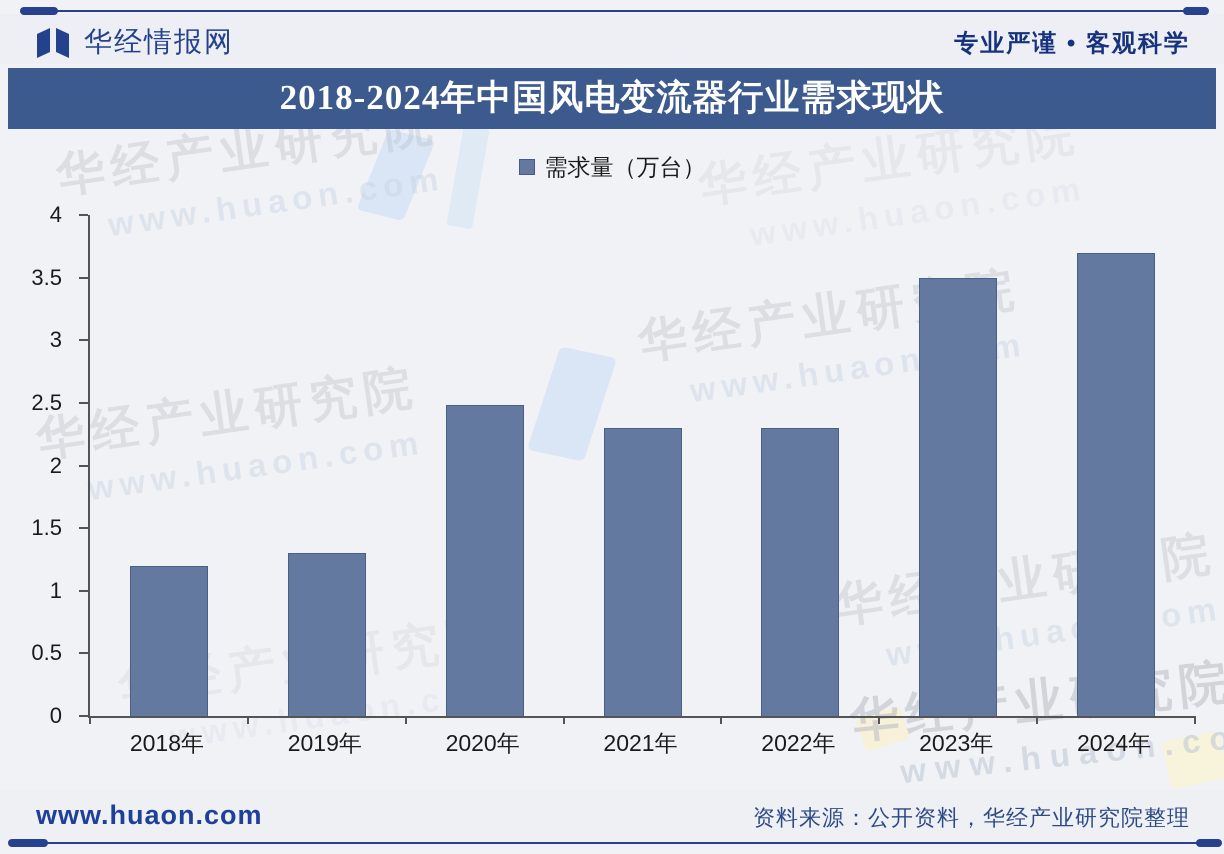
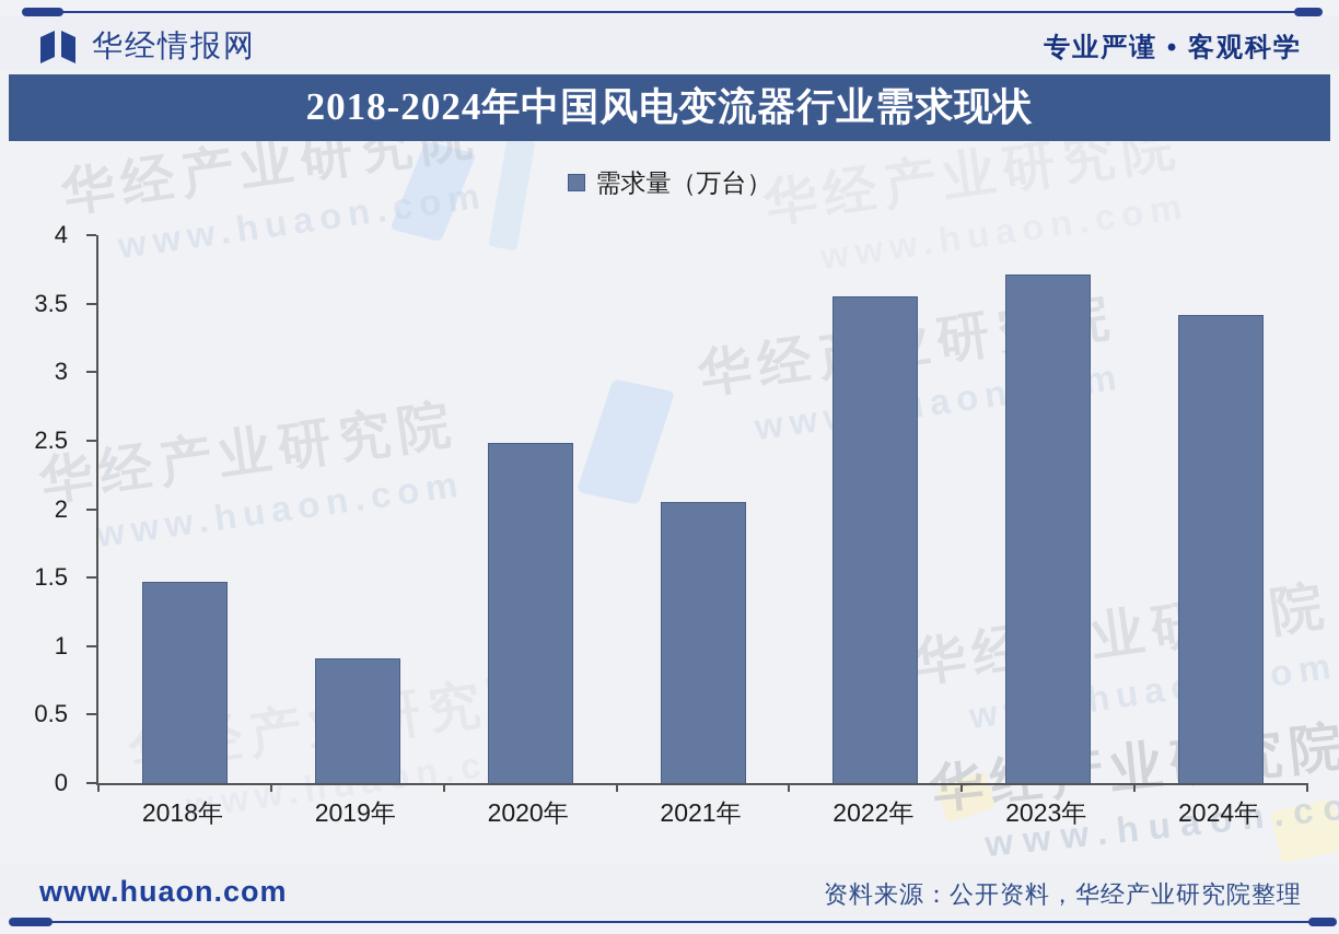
2018年: 1.20 -> 1.47
2019年: 1.30 -> 0.91
2021年: 2.30 -> 2.05
2022年: 2.30 -> 3.55
2023年: 3.50 -> 3.71
2024年: 3.70 -> 3.42
